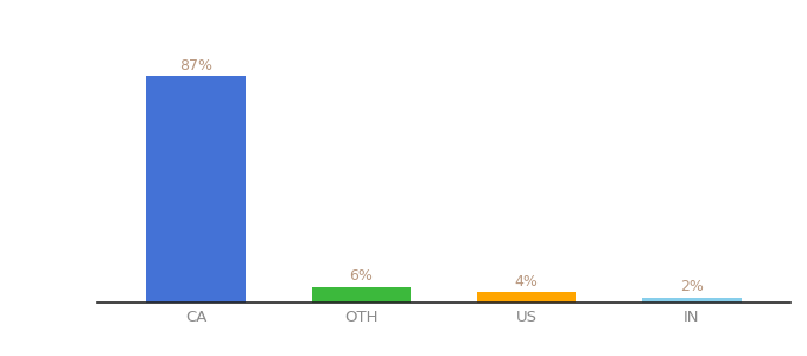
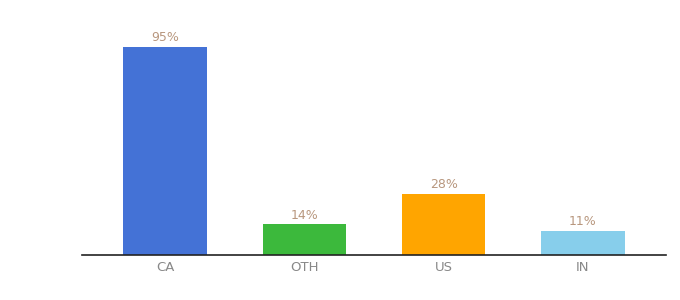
CA: 87% -> 95%
OTH: 6% -> 14%
US: 4% -> 28%
IN: 2% -> 11%
